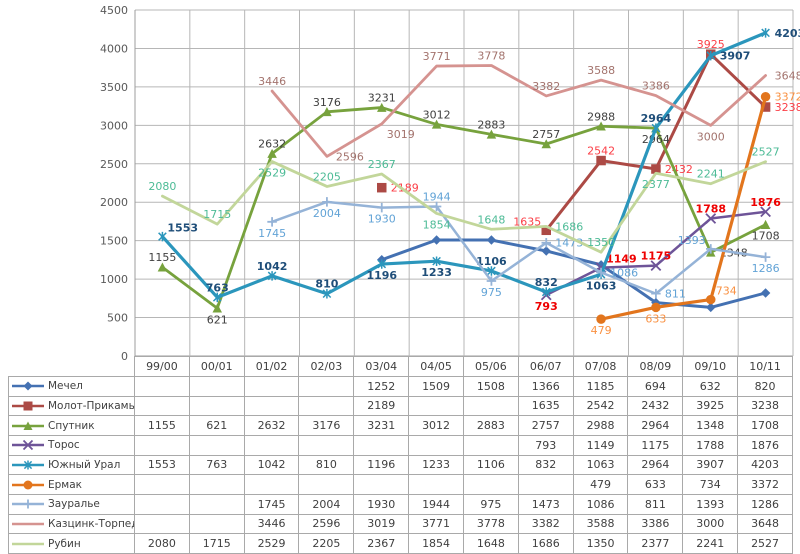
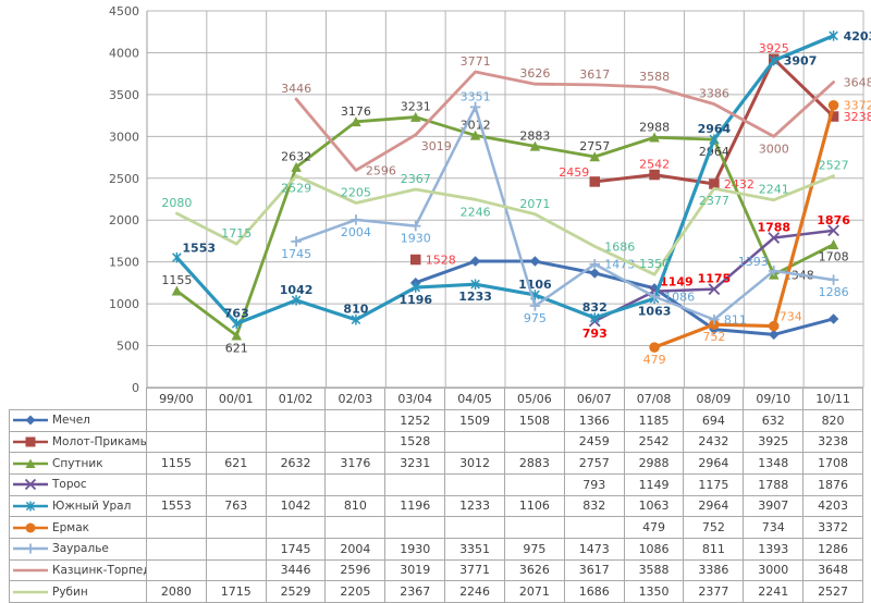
Молот-Прикамье/03/04: 2189 -> 1528
Зауралье/04/05: 1944 -> 3351
Рубин/04/05: 1854 -> 2246
Казцинк-Торпедо/05/06: 3778 -> 3626
Рубин/05/06: 1648 -> 2071
Молот-Прикамье/06/07: 1635 -> 2459
Казцинк-Торпедо/06/07: 3382 -> 3617
Ермак/08/09: 633 -> 752
